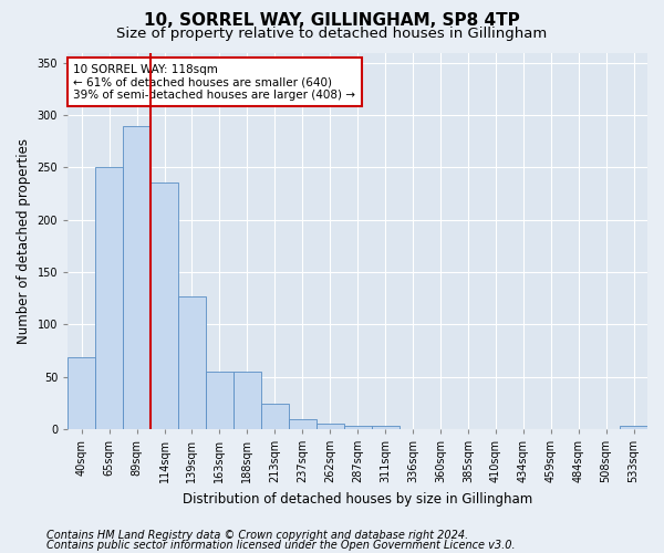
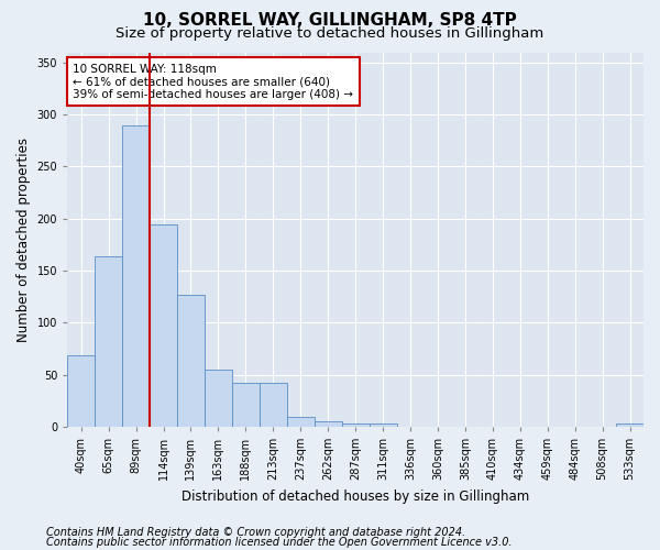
65sqm: 251 -> 164
114sqm: 236 -> 194
188sqm: 55 -> 42
213sqm: 24 -> 42
